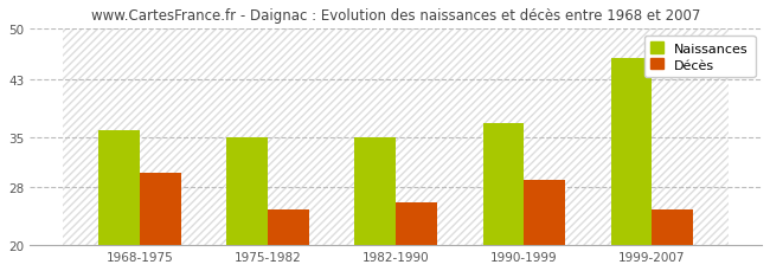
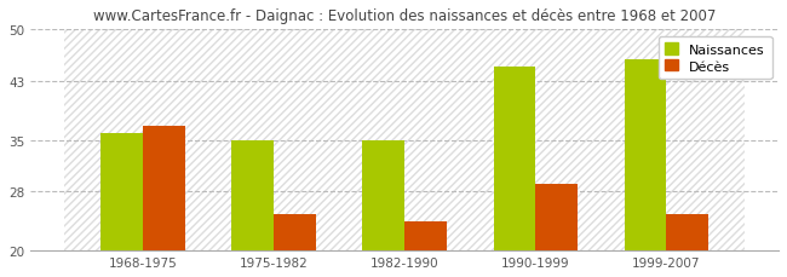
Décès/1968-1975: 30 -> 37
Décès/1982-1990: 26 -> 24
Naissances/1990-1999: 37 -> 45
